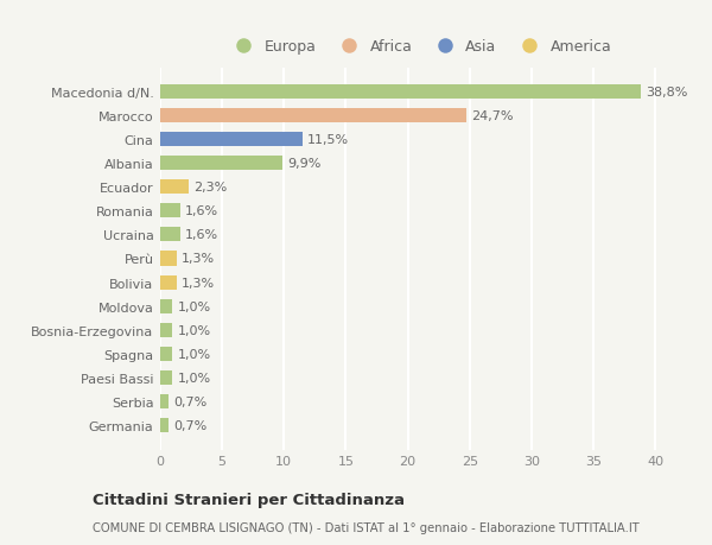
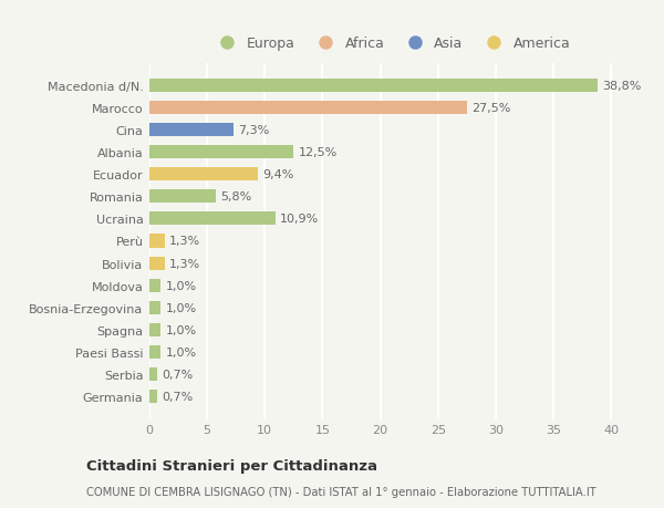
Marocco: 24,7% -> 27,5%
Cina: 11,5% -> 7,3%
Albania: 9,9% -> 12,5%
Ecuador: 2,3% -> 9,4%
Romania: 1,6% -> 5,8%
Ucraina: 1,6% -> 10,9%
